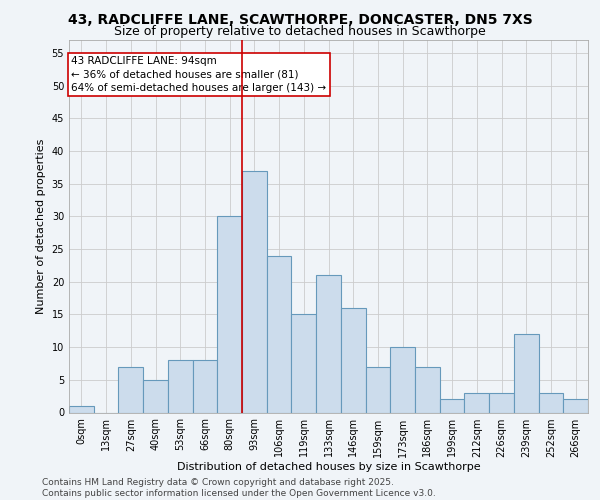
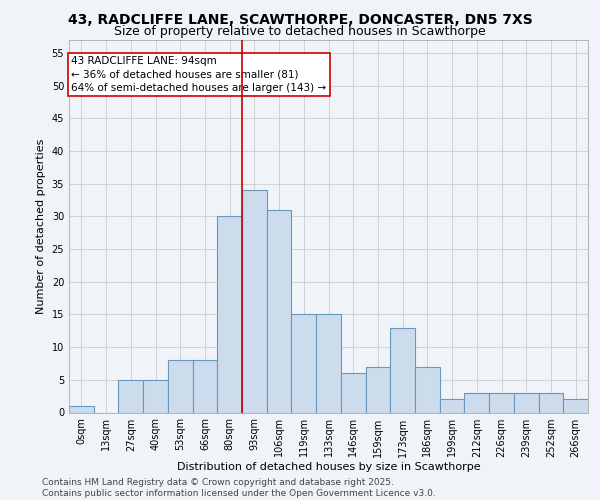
27sqm: 7 -> 5
93sqm: 37 -> 34
106sqm: 24 -> 31
133sqm: 21 -> 15
146sqm: 16 -> 6
173sqm: 10 -> 13
239sqm: 12 -> 3
